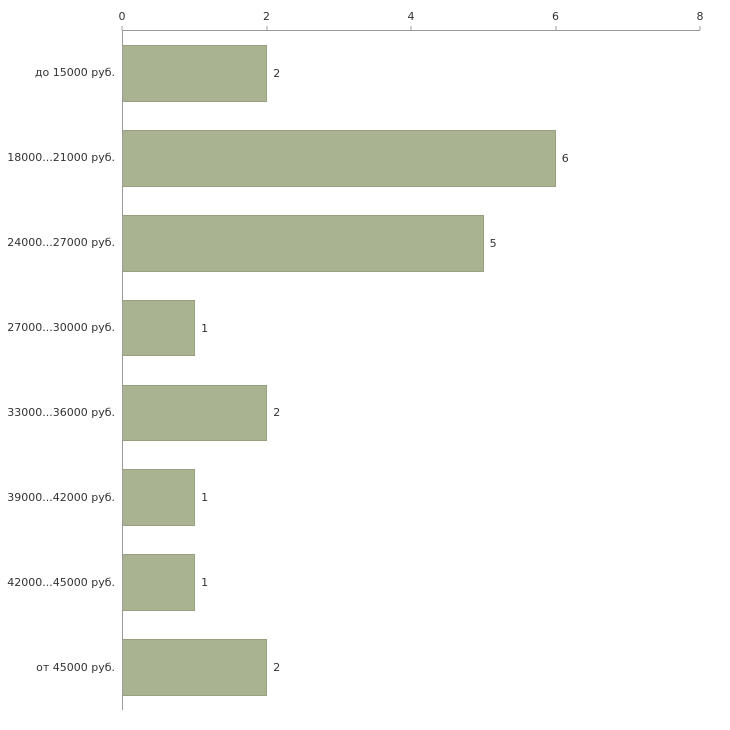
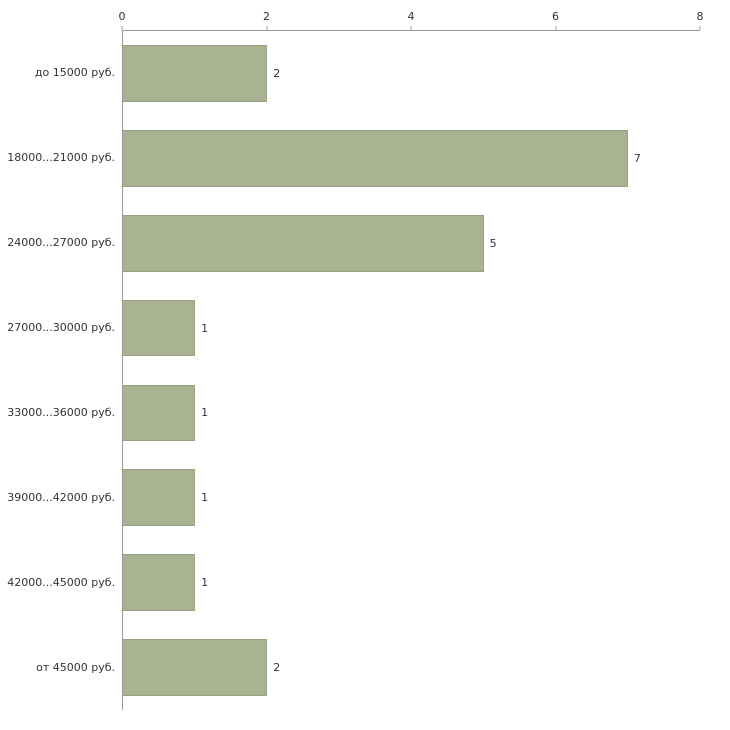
18000...21000 руб.: 6 -> 7
33000...36000 руб.: 2 -> 1
